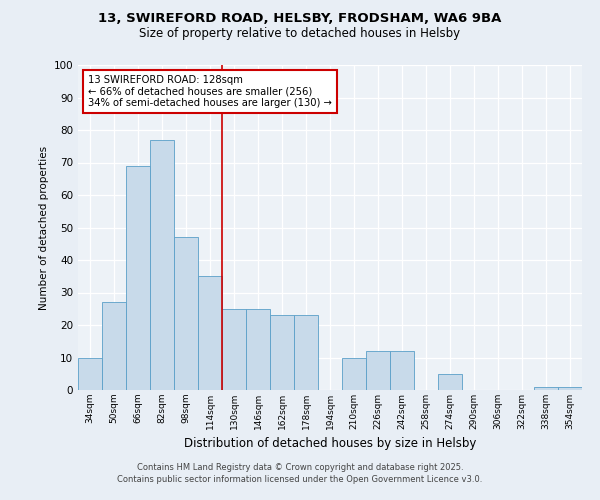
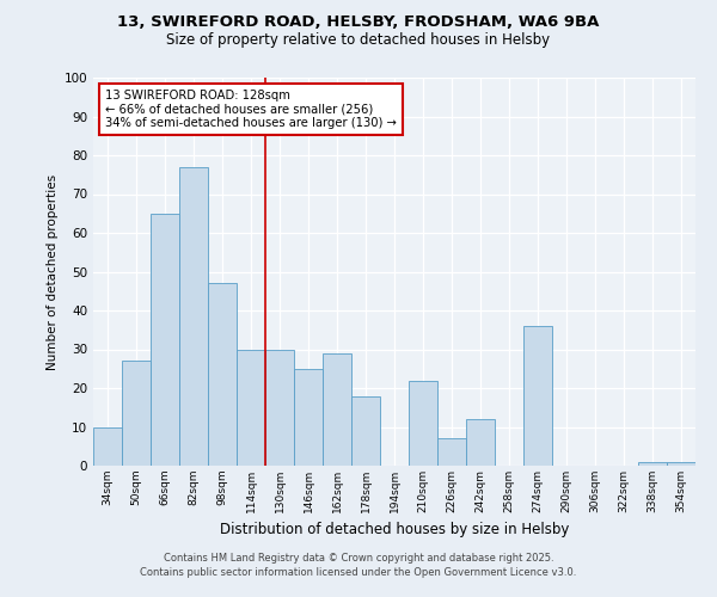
66sqm: 69 -> 65
114sqm: 35 -> 30
130sqm: 25 -> 30
162sqm: 23 -> 29
178sqm: 23 -> 18
210sqm: 10 -> 22
226sqm: 12 -> 7
274sqm: 5 -> 36
